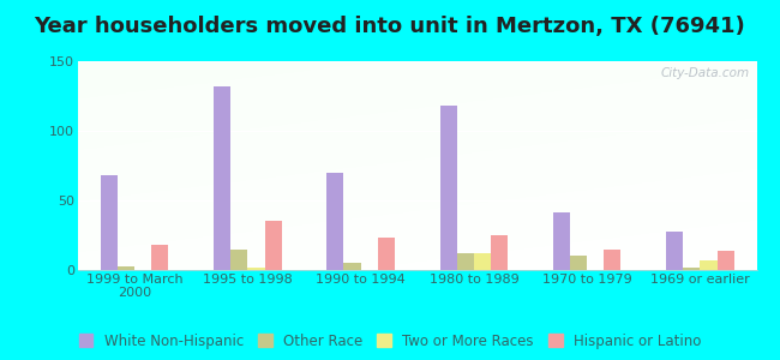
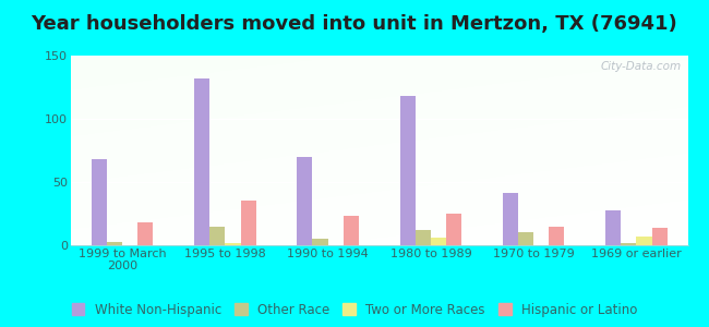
Two or More Races/1980 to 1989: 12 -> 6
